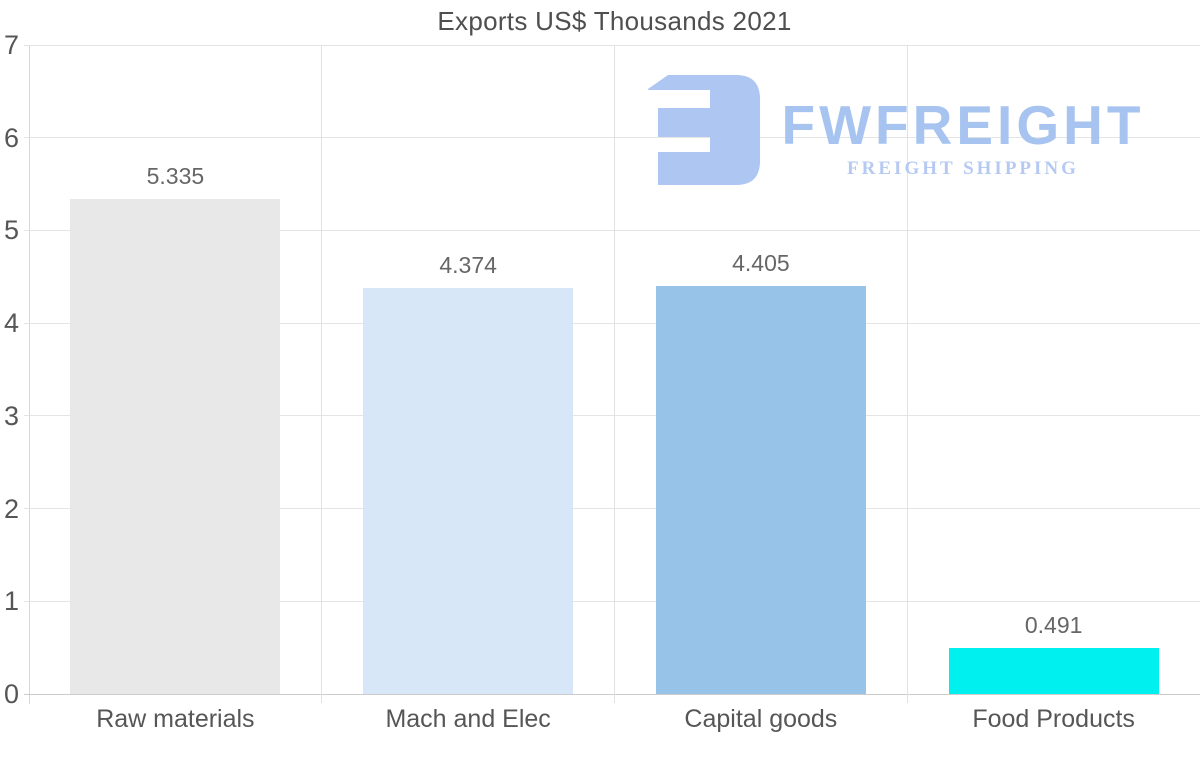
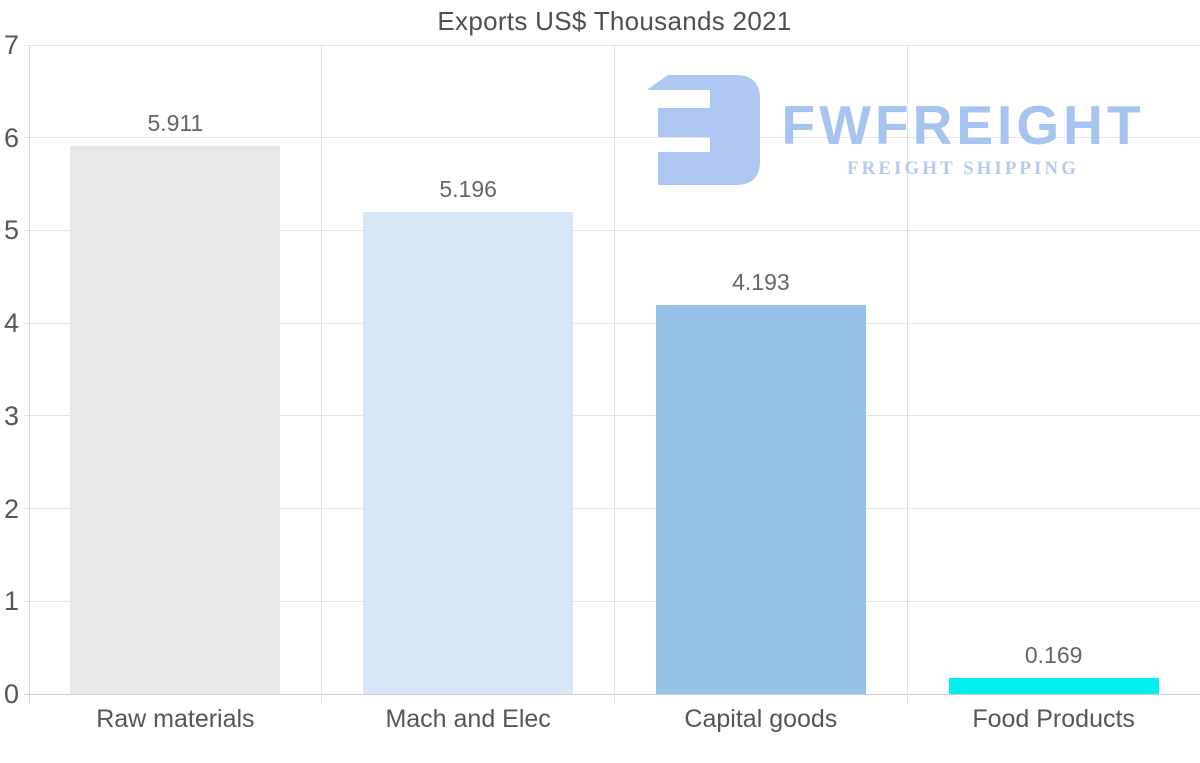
Raw materials: 5.335 -> 5.911
Mach and Elec: 4.374 -> 5.196
Capital goods: 4.405 -> 4.193
Food Products: 0.491 -> 0.169
